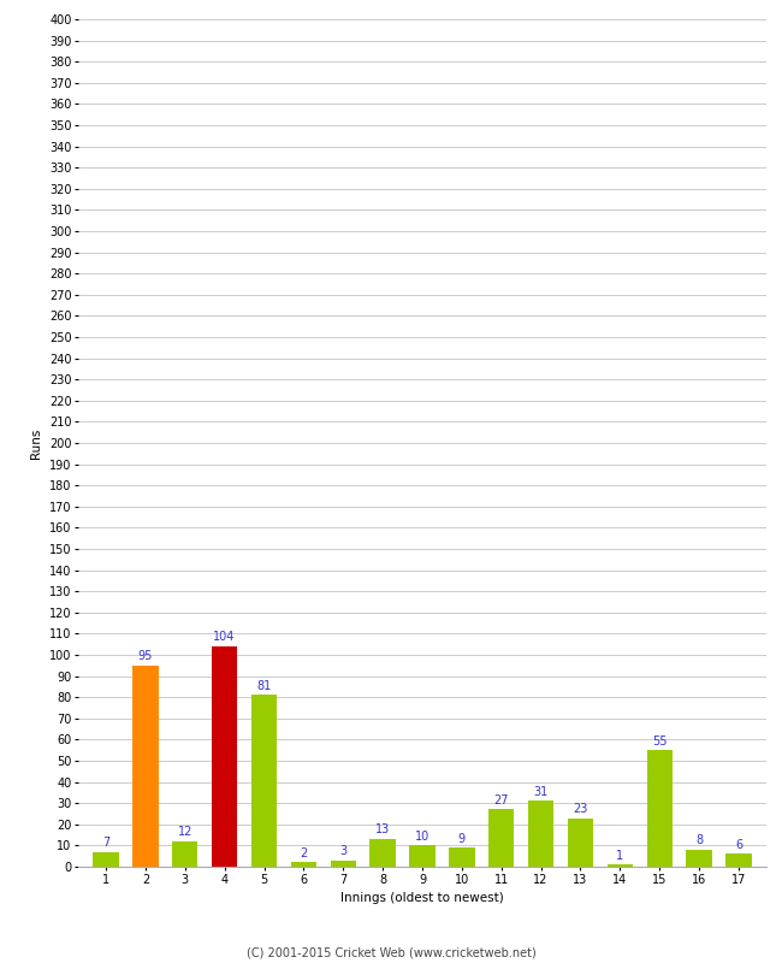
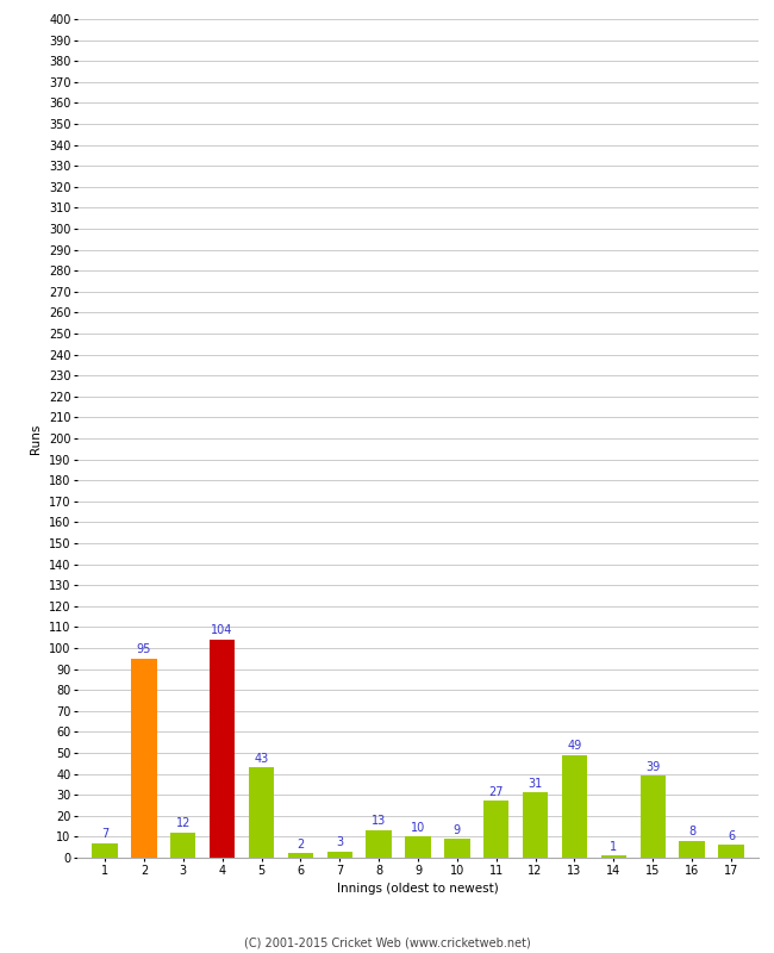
5: 81 -> 43
13: 23 -> 49
15: 55 -> 39
